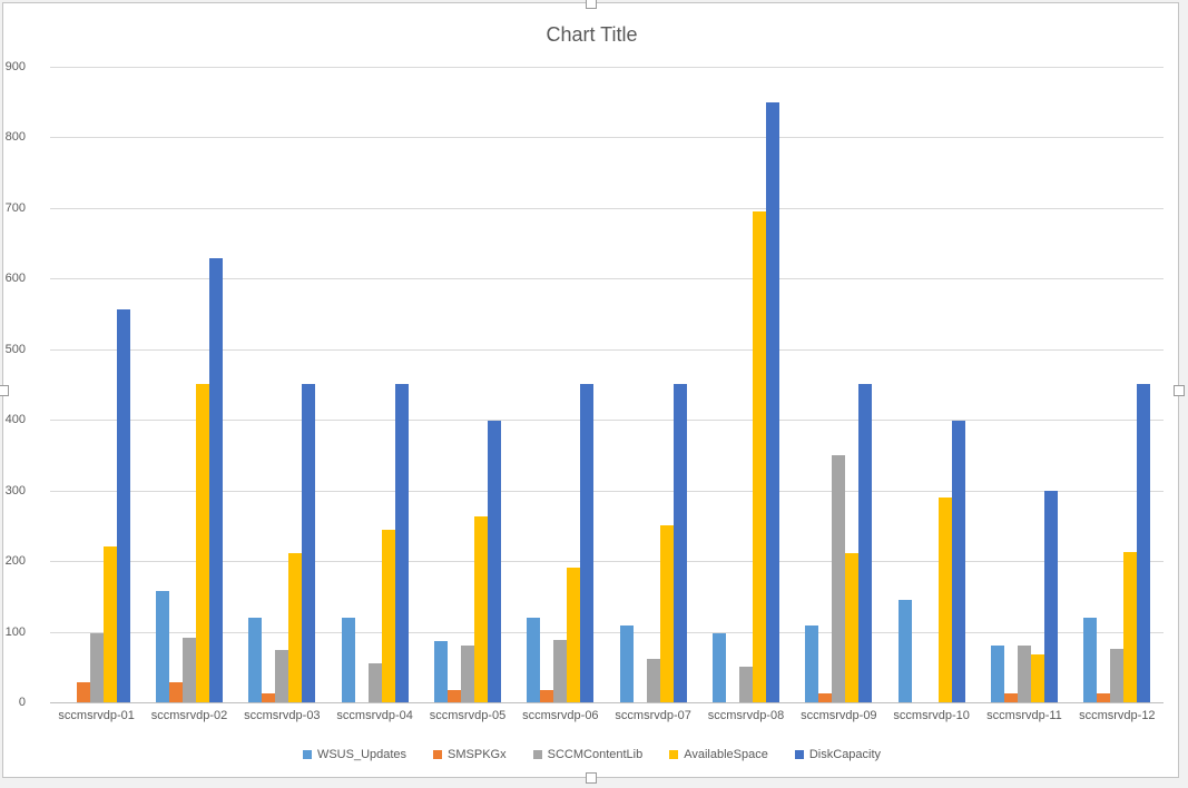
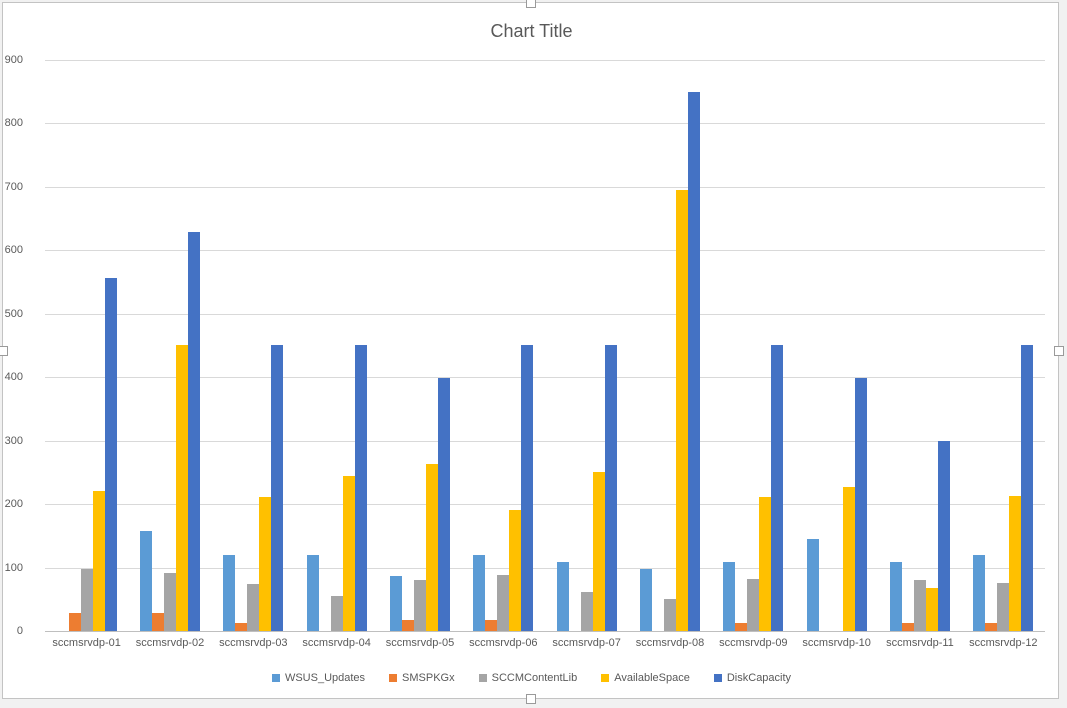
SCCMContentLib/sccmsrvdp-09: 350 -> 80
AvailableSpace/sccmsrvdp-10: 290 -> 230
WSUS_Updates/sccmsrvdp-11: 80 -> 110
